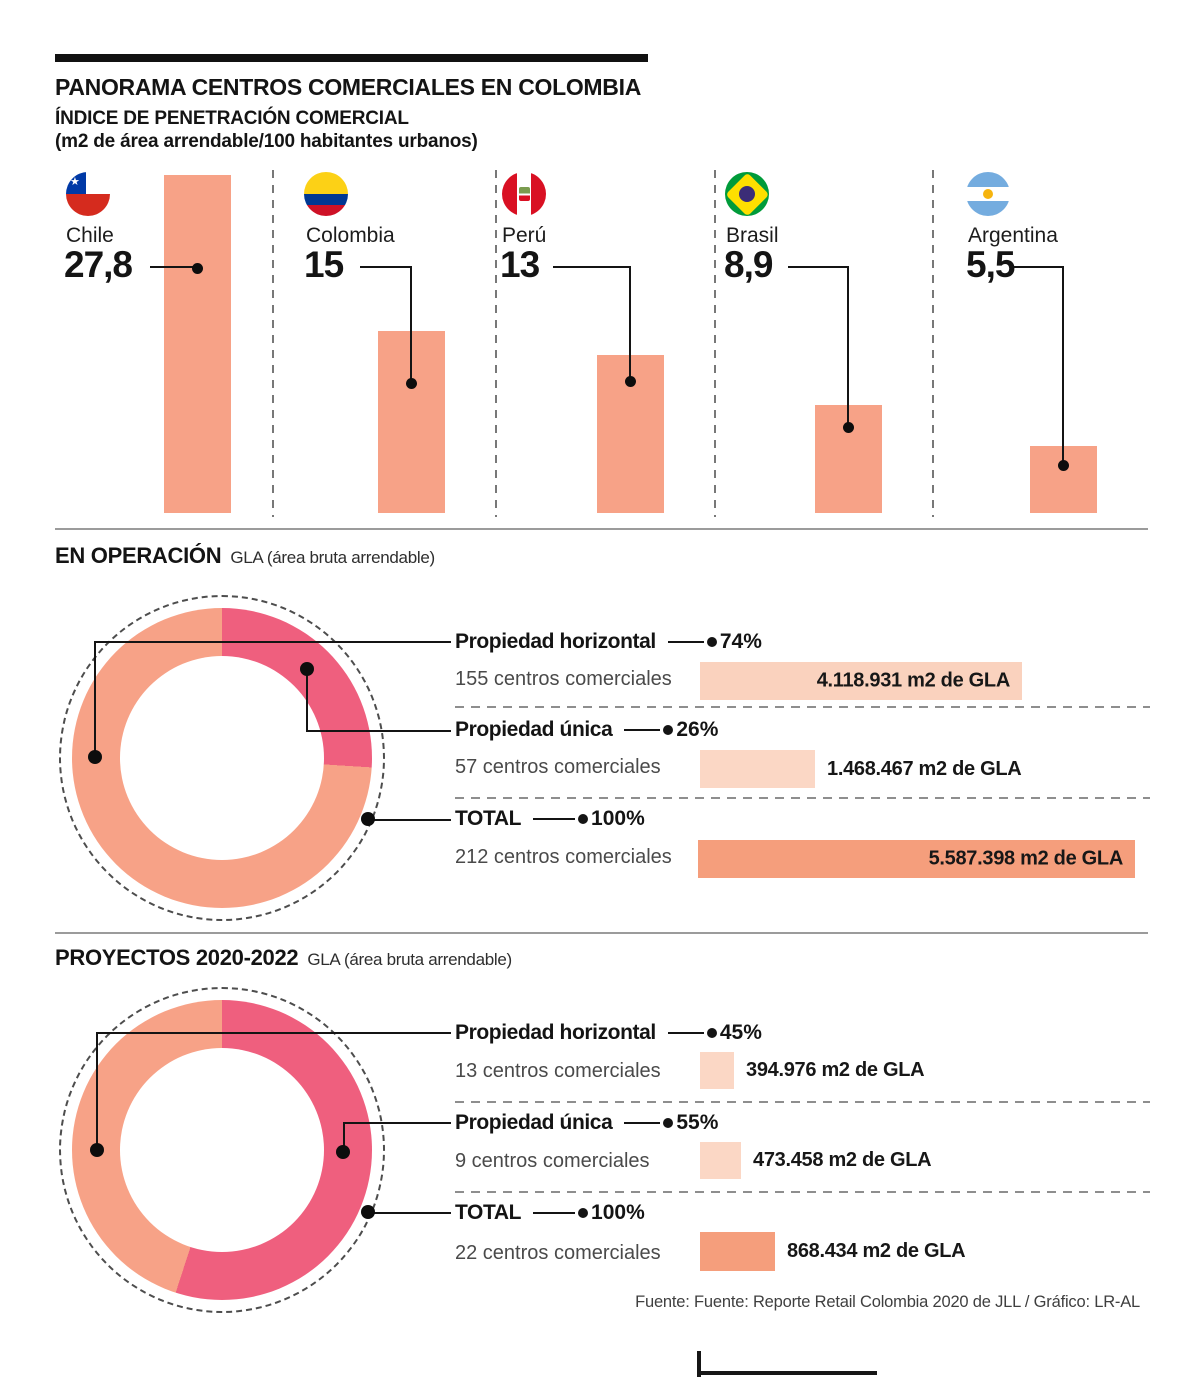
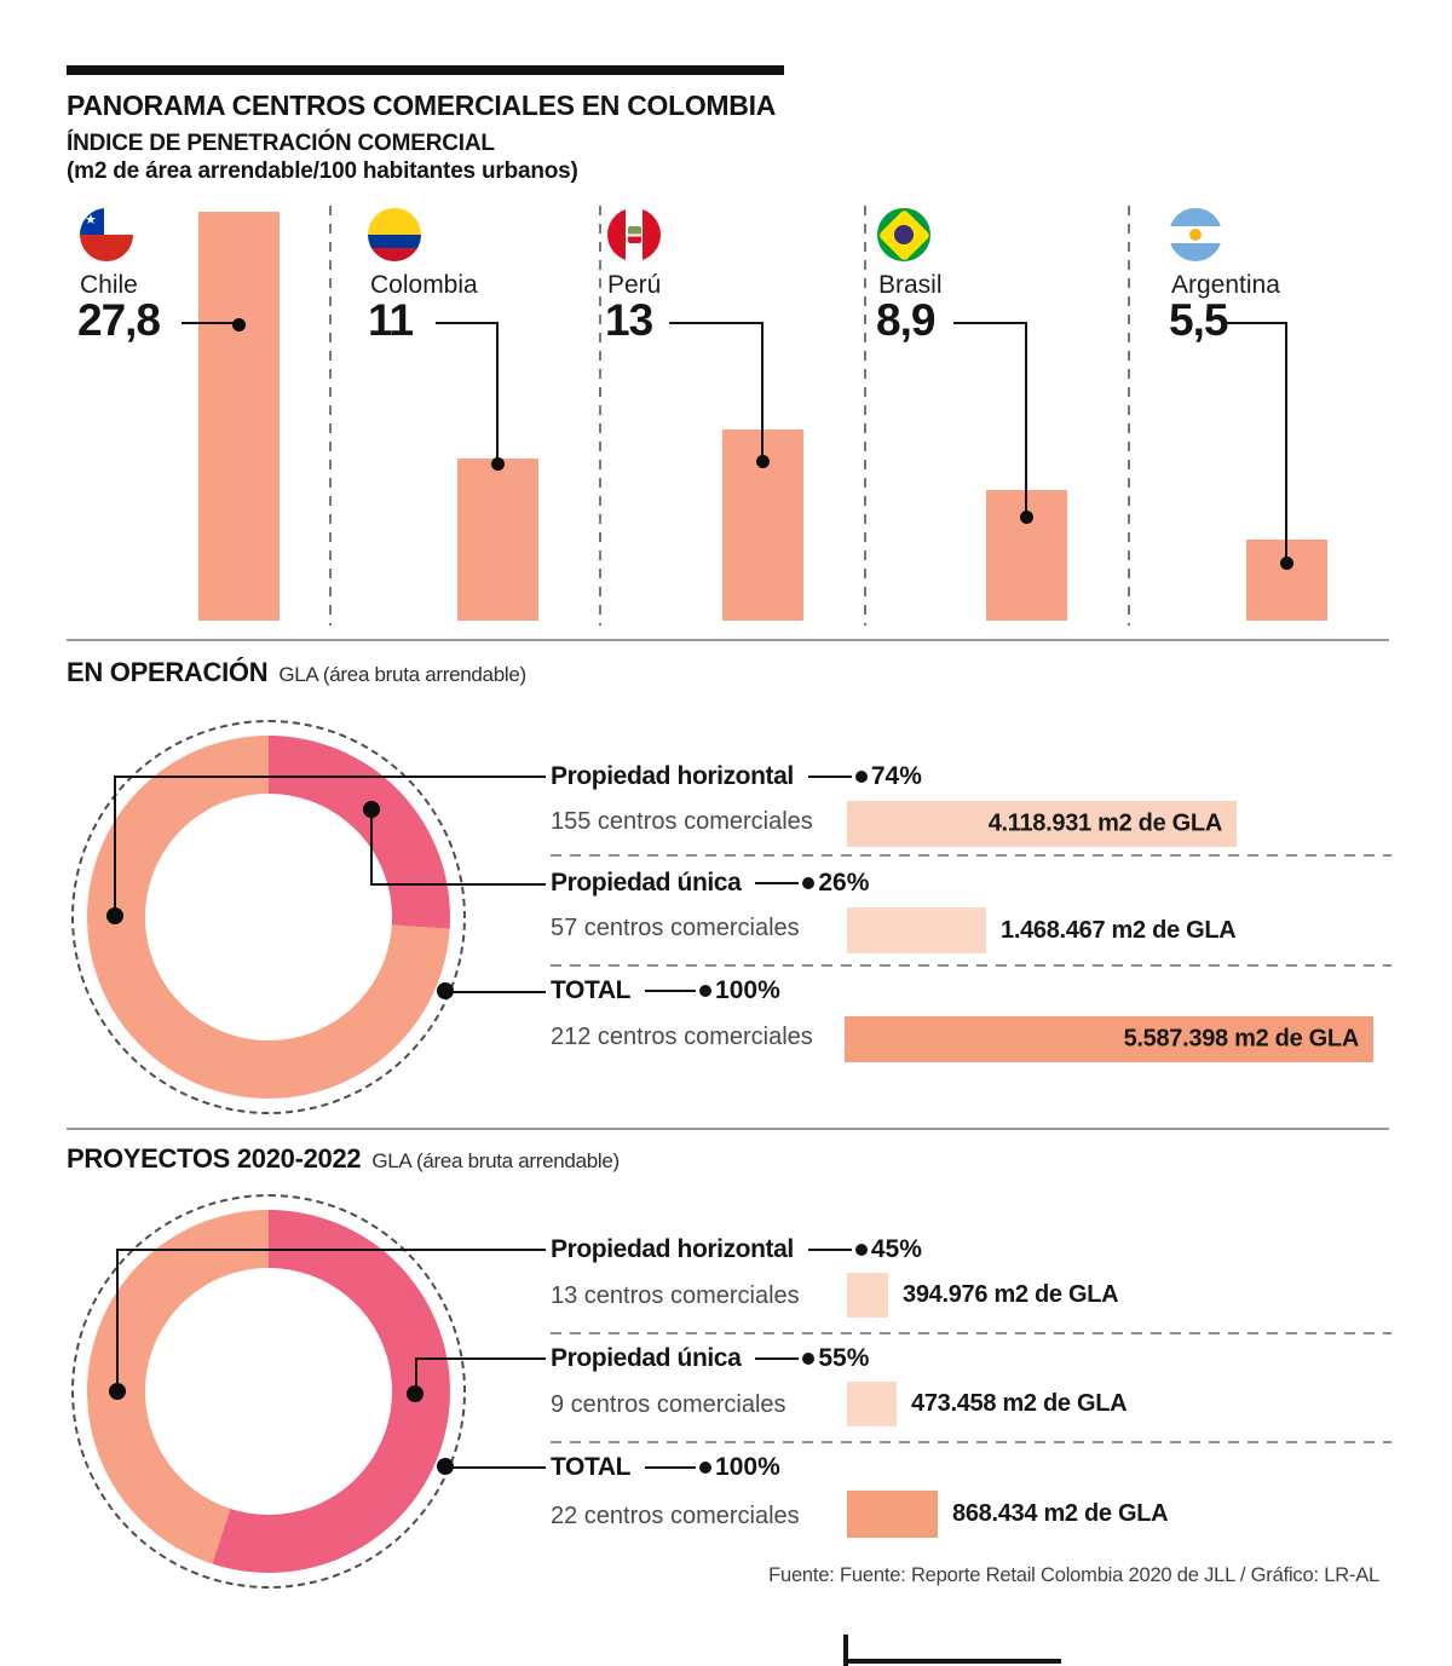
ÍNDICE DE PENETRACIÓN COMERCIAL/Colombia: 15 -> 11
